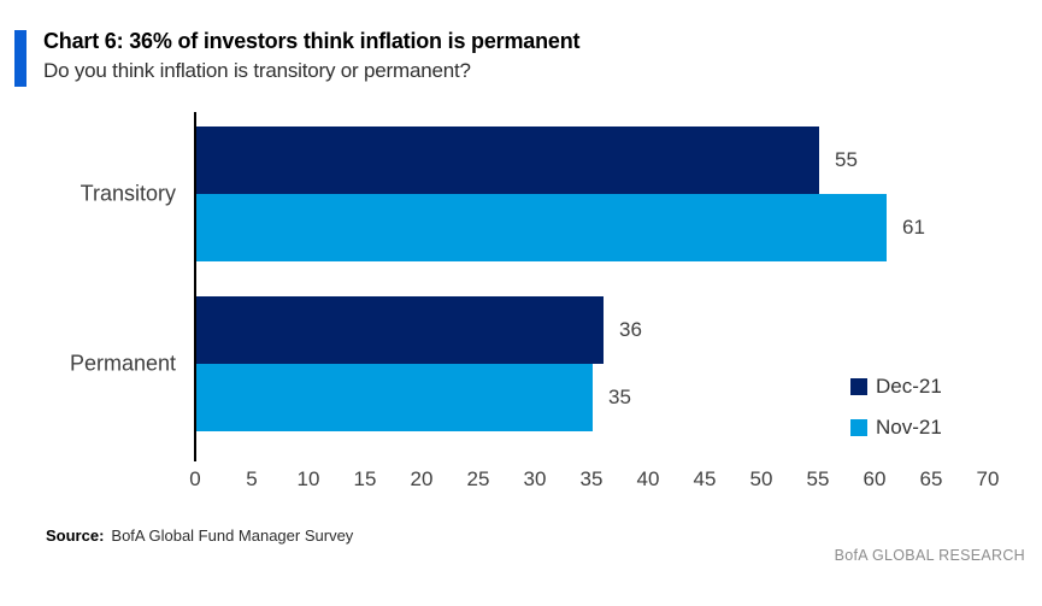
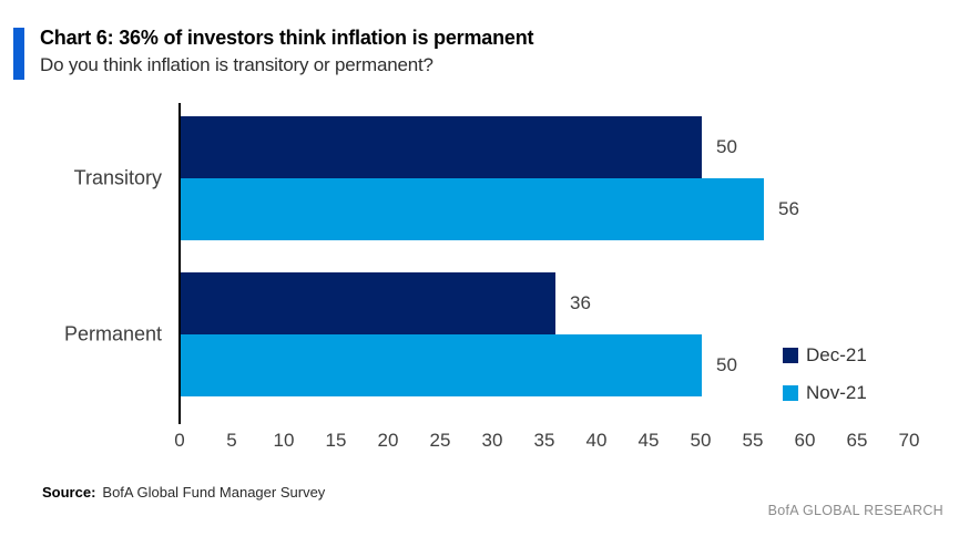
Dec-21/Transitory: 55 -> 50
Nov-21/Transitory: 61 -> 56
Nov-21/Permanent: 35 -> 50
